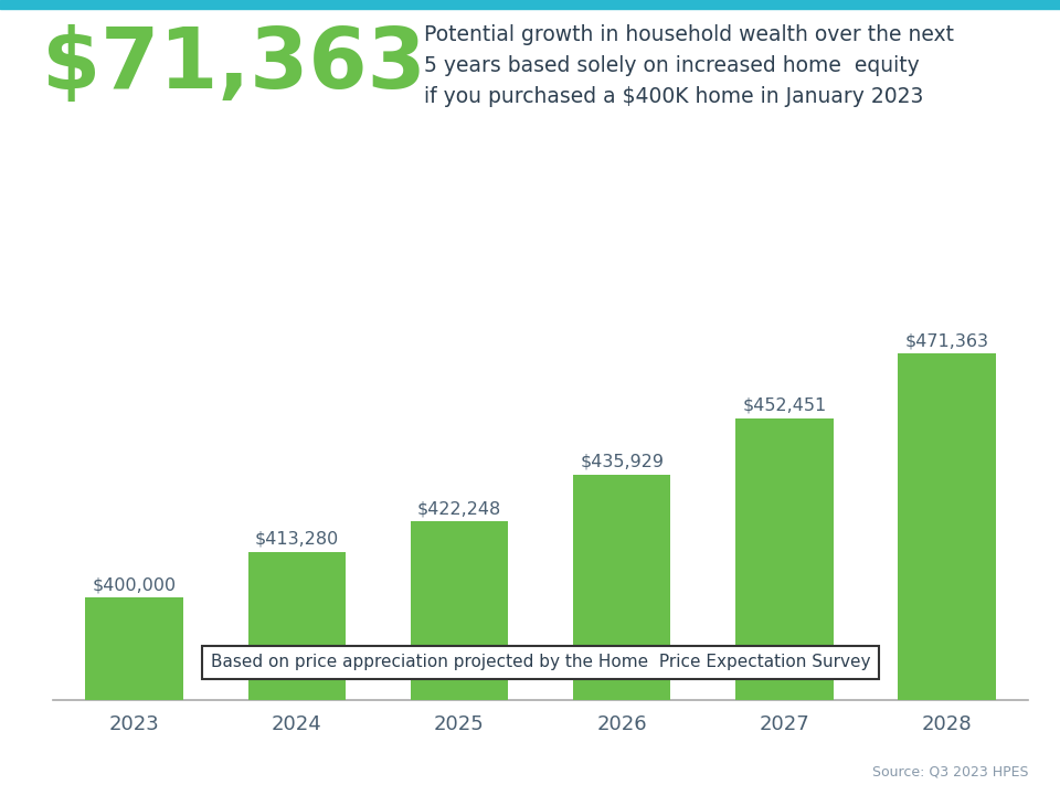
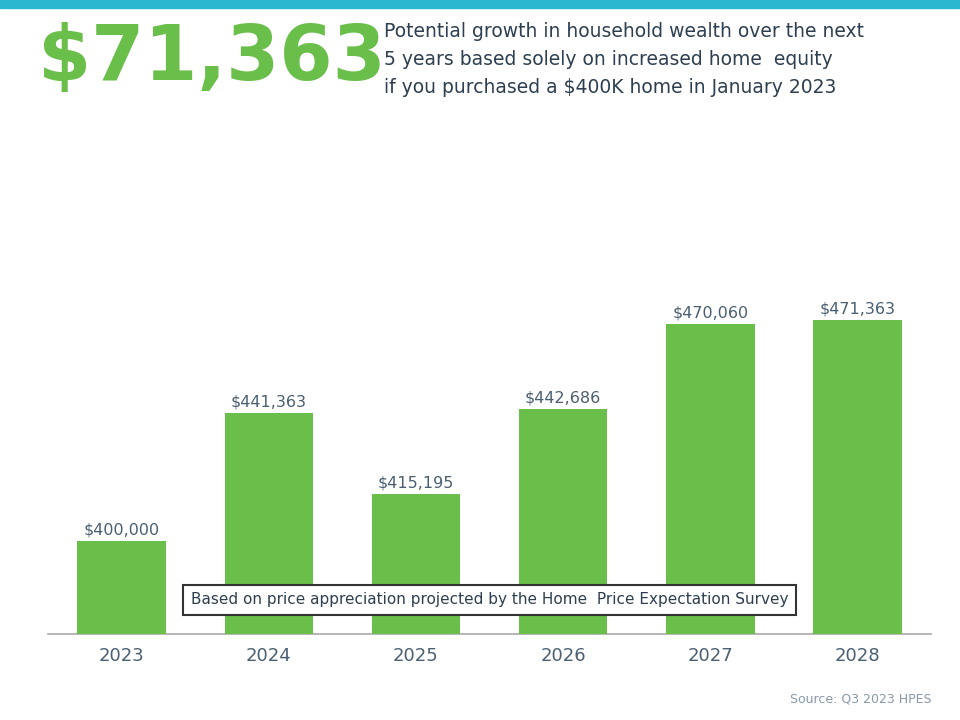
2024: $413,280 -> $441,363
2025: $422,248 -> $415,195
2026: $435,929 -> $442,686
2027: $452,451 -> $470,060
